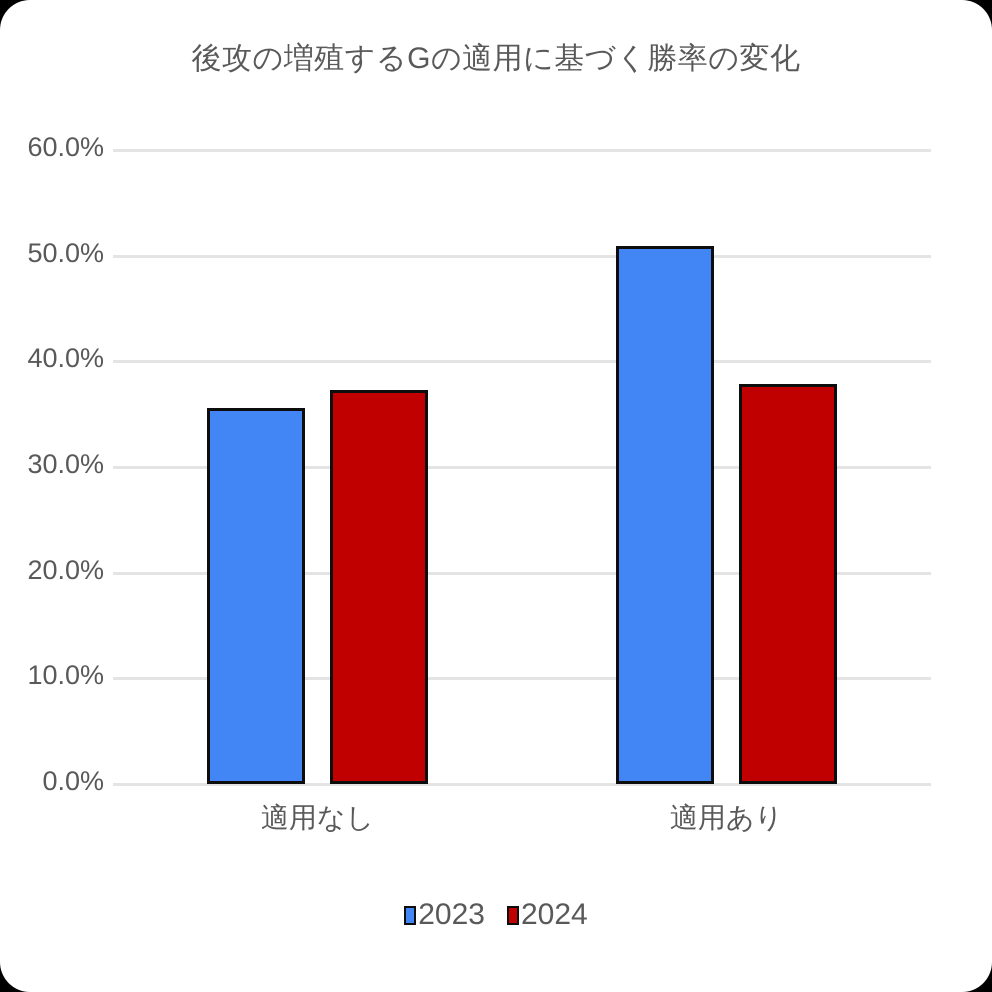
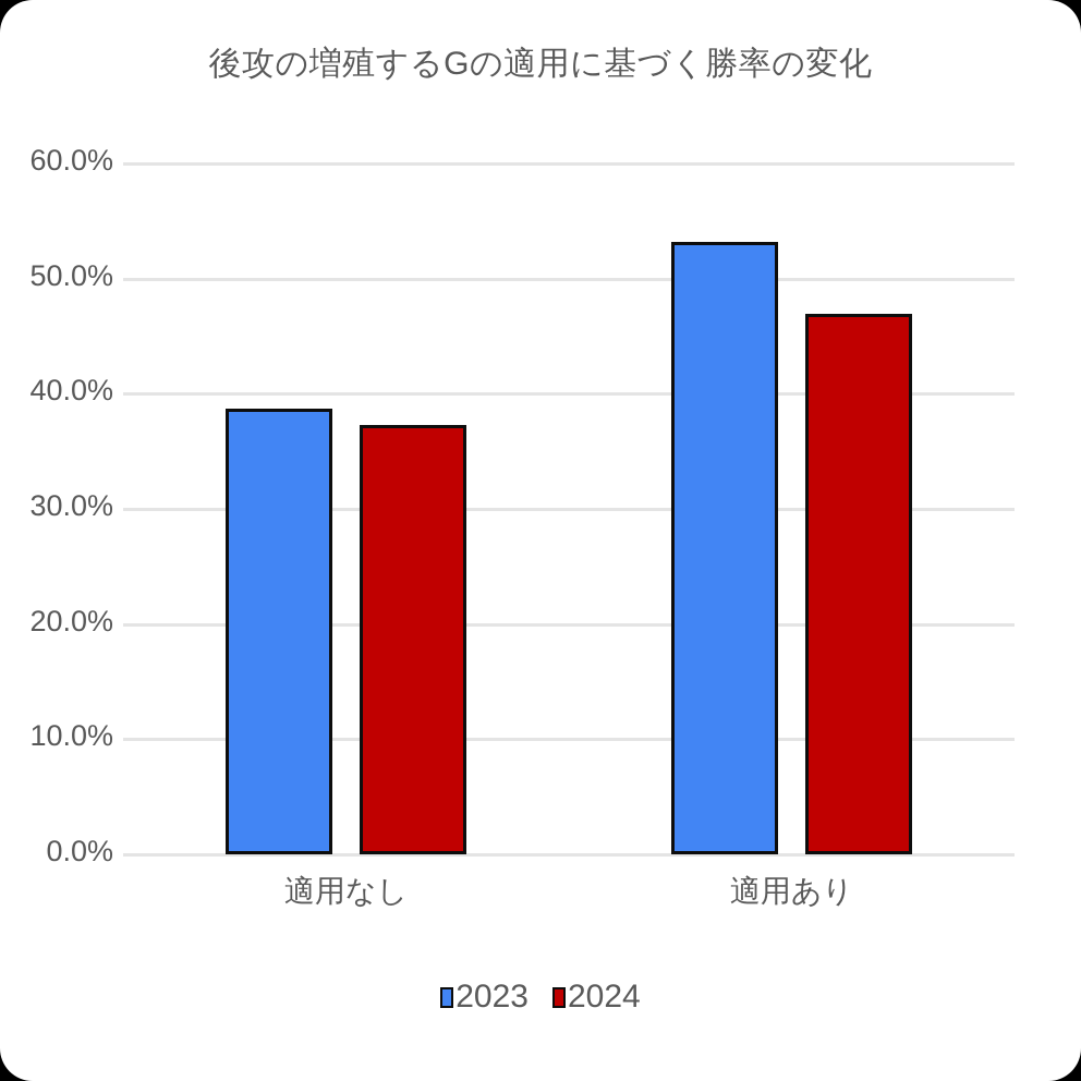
2023/適用なし: 35.6% -> 38.7%
2023/適用あり: 50.9% -> 53.2%
2024/適用あり: 37.9% -> 46.9%
